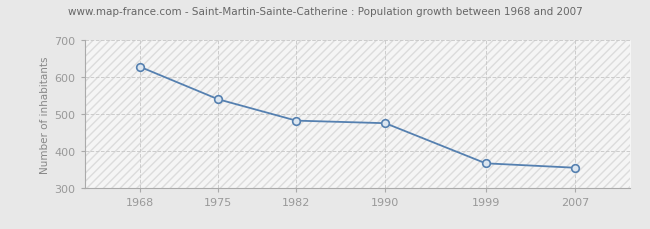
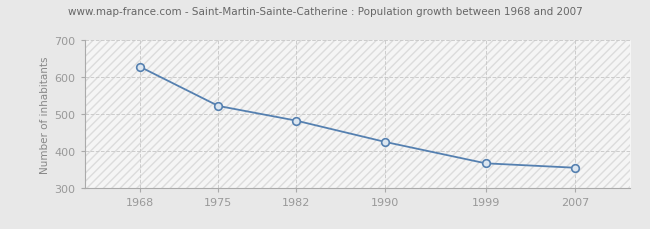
1975: 540 -> 522
1990: 475 -> 424
